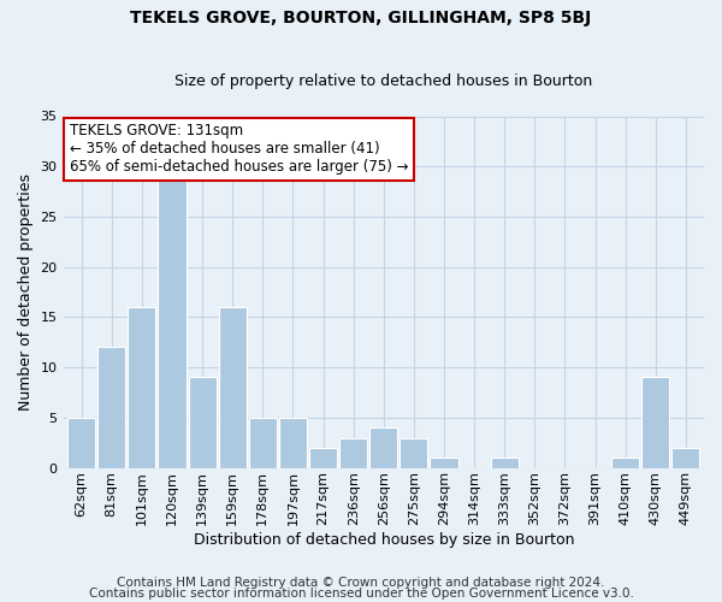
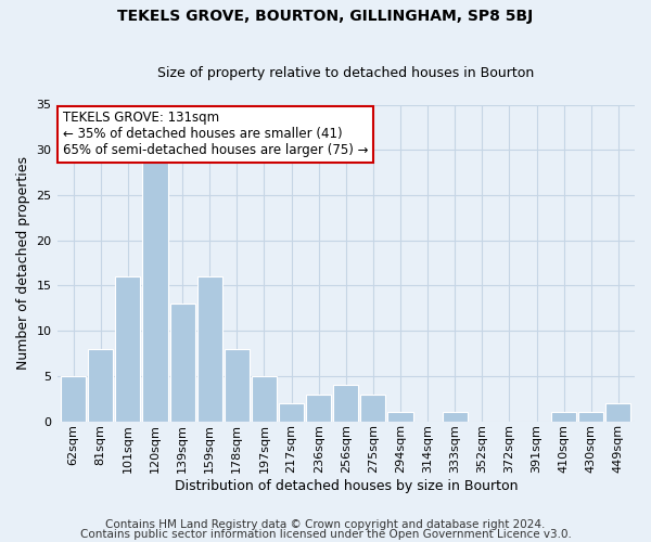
81sqm: 12 -> 8
139sqm: 9 -> 13
178sqm: 5 -> 8
430sqm: 9 -> 1
